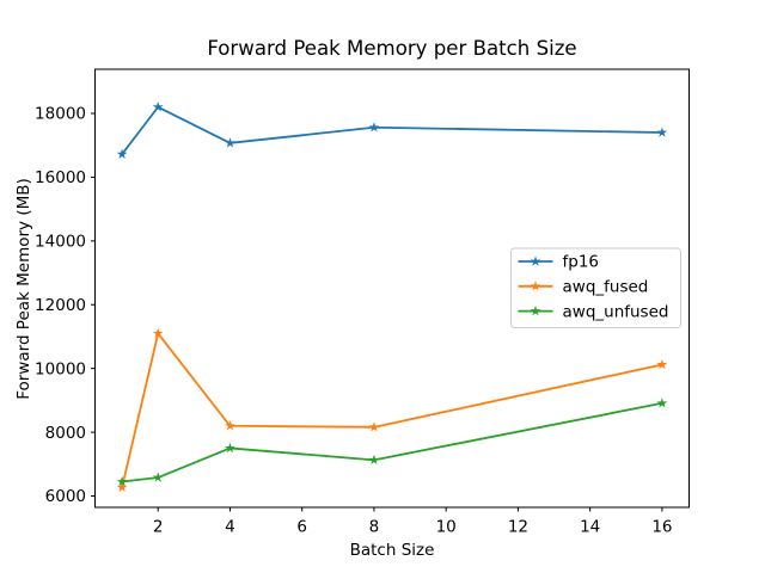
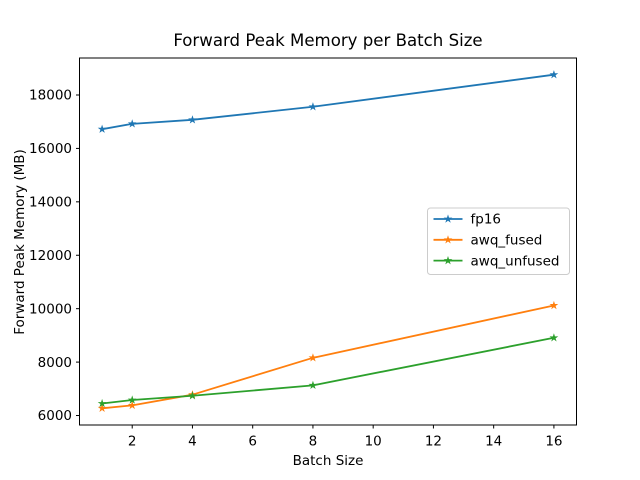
fp16/2: 18200 -> 16900
awq_fused/2: 11100 -> 6400
awq_fused/4: 8200 -> 6800
awq_unfused/4: 7500 -> 6700
fp16/16: 17400 -> 18800
